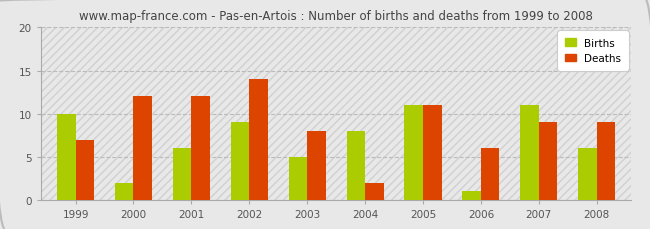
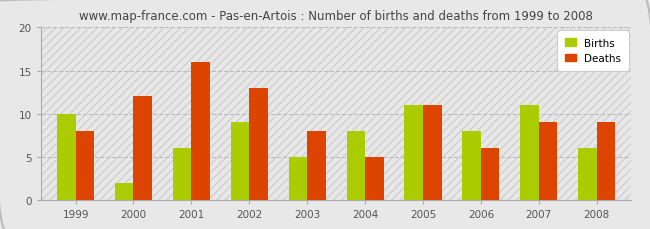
Deaths/1999: 7 -> 8
Deaths/2001: 12 -> 16
Deaths/2002: 14 -> 13
Deaths/2004: 2 -> 5
Births/2006: 1 -> 8
